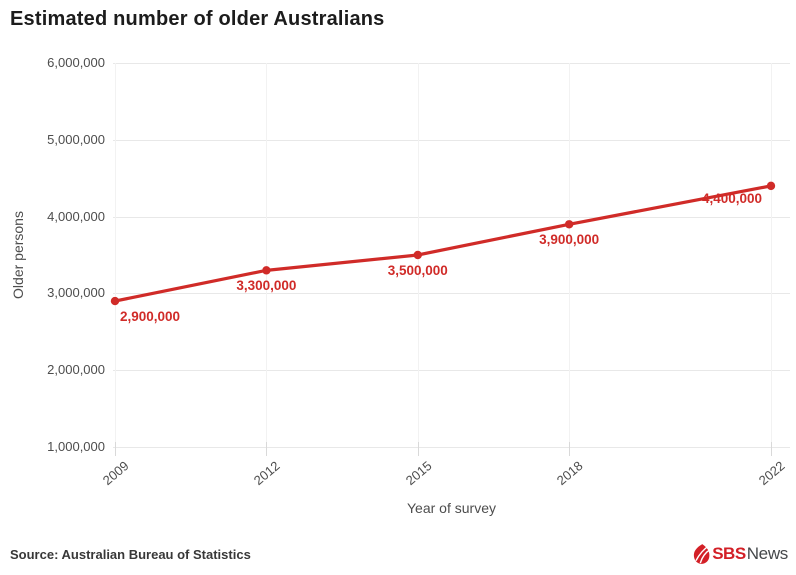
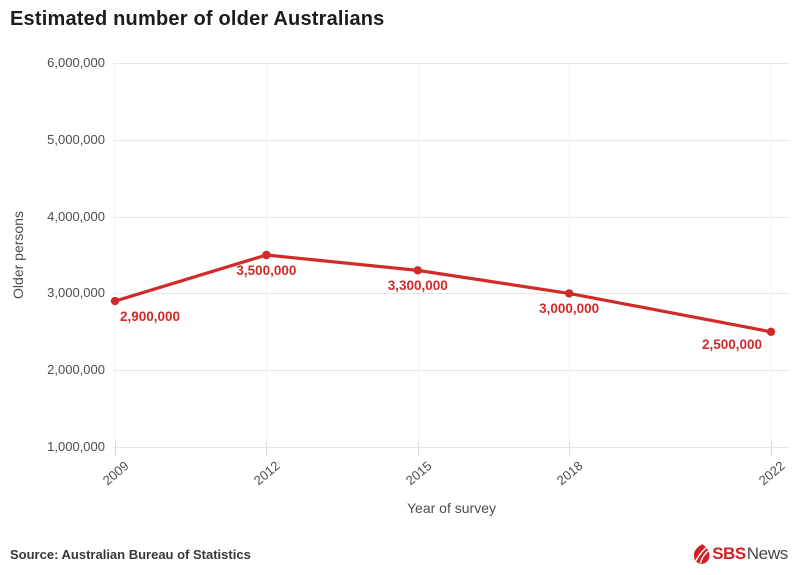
2012: 3,300,000 -> 3,500,000
2015: 3,500,000 -> 3,300,000
2018: 3,900,000 -> 3,000,000
2022: 4,400,000 -> 2,500,000
